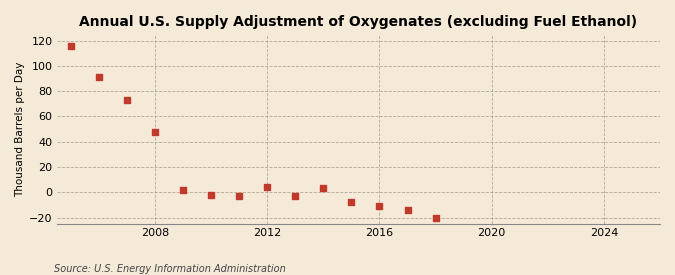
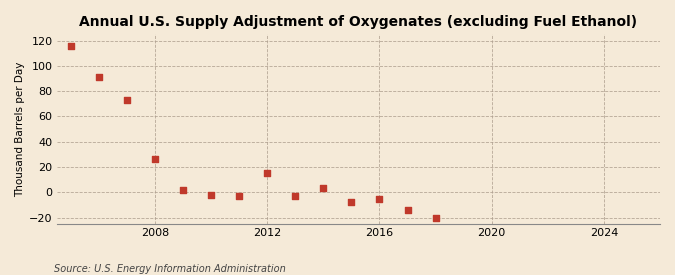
2008: 48 -> 26
2012: 4 -> 15
2016: -11 -> -5
